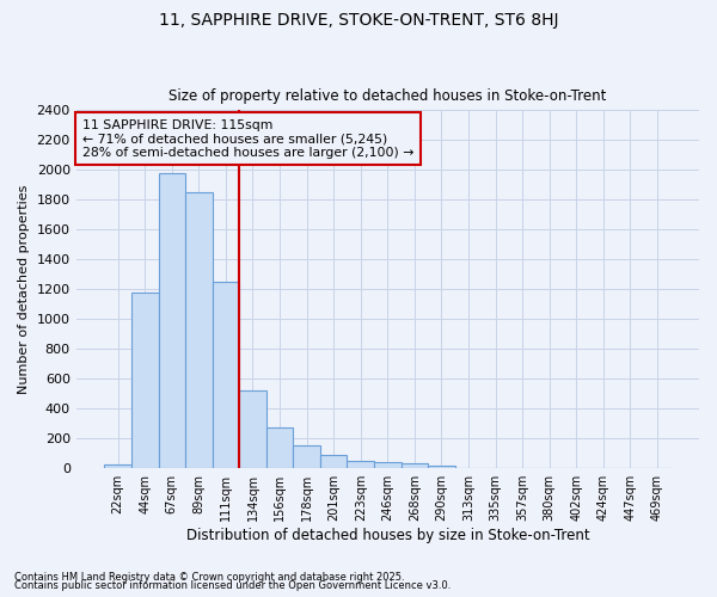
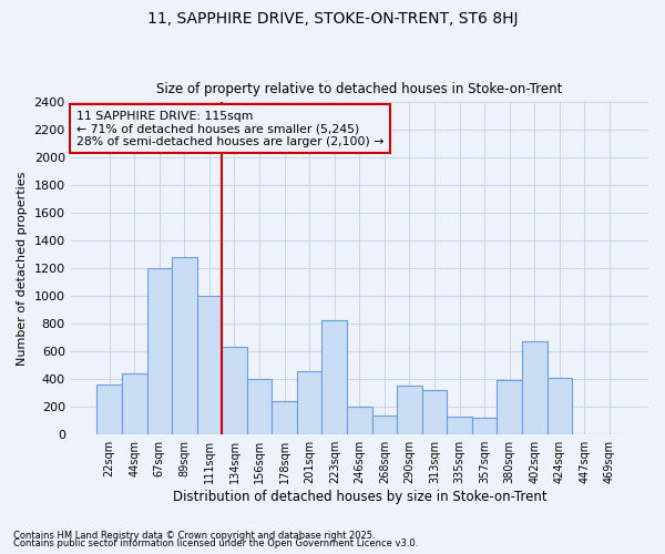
22sqm: 20 -> 360
44sqm: 1180 -> 440
67sqm: 1980 -> 1200
89sqm: 1850 -> 1280
111sqm: 1250 -> 1000
134sqm: 520 -> 630
156sqm: 280 -> 400
178sqm: 150 -> 240
201sqm: 90 -> 460
223sqm: 50 -> 830
246sqm: 40 -> 200
268sqm: 40 -> 140
290sqm: 20 -> 350
313sqm: 0 -> 320
335sqm: 0 -> 130
357sqm: 0 -> 120
380sqm: 0 -> 390
402sqm: 0 -> 670
424sqm: 0 -> 410
